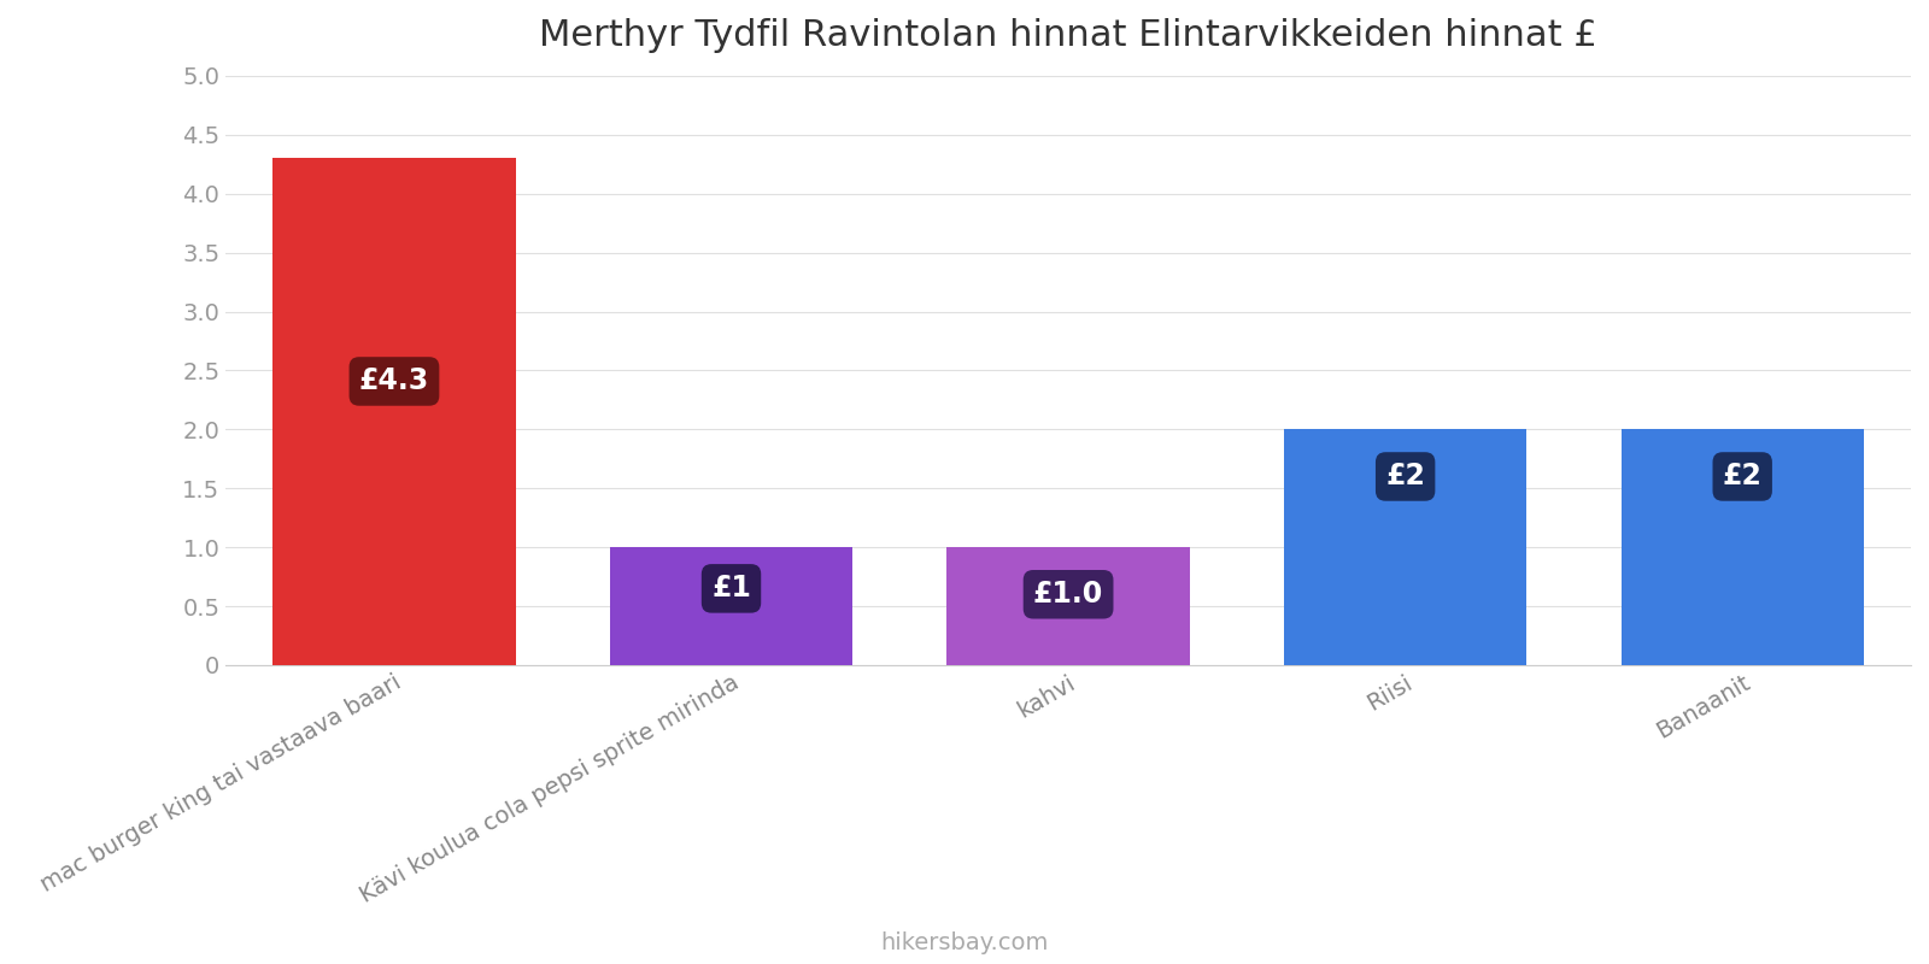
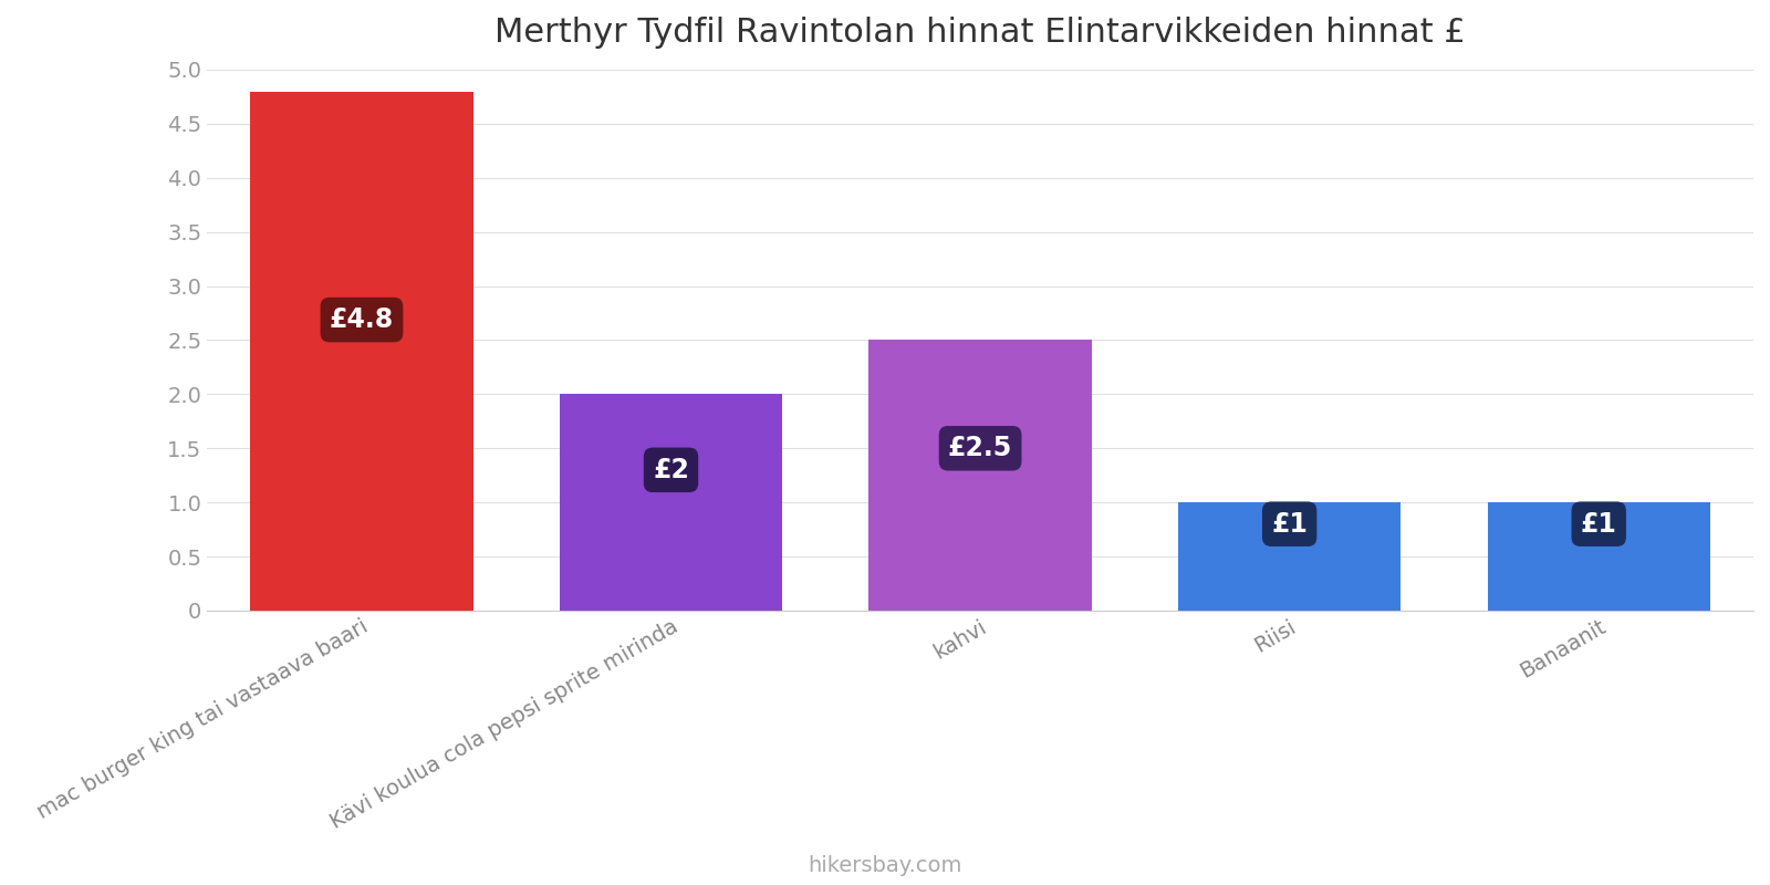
mac burger king tai vastaava baari: £4.3 -> £4.8
Kävi koulua cola pepsi sprite mirinda: £1 -> £2
kahvi: £1.0 -> £2.5
Riisi: £2 -> £1
Banaanit: £2 -> £1
